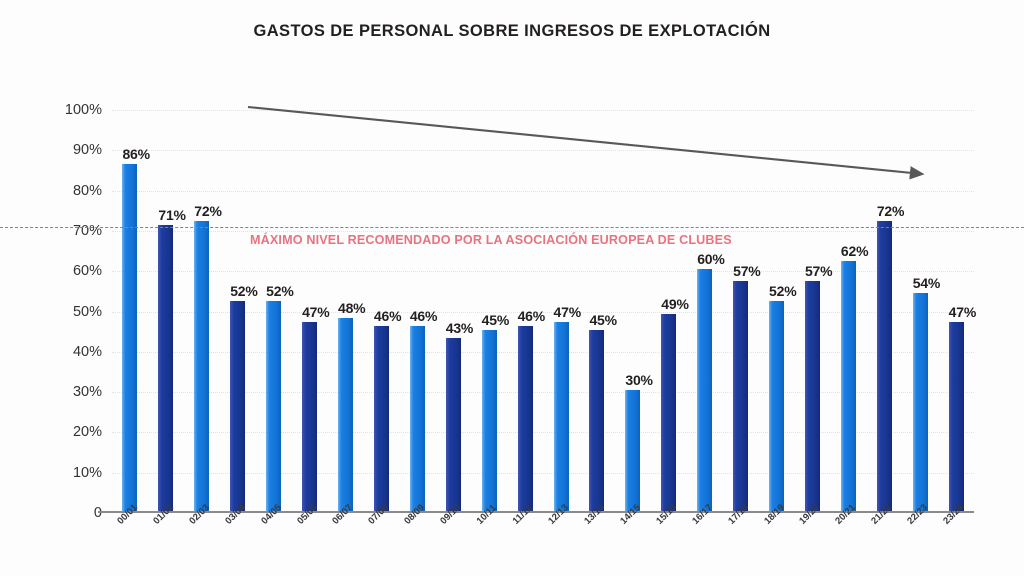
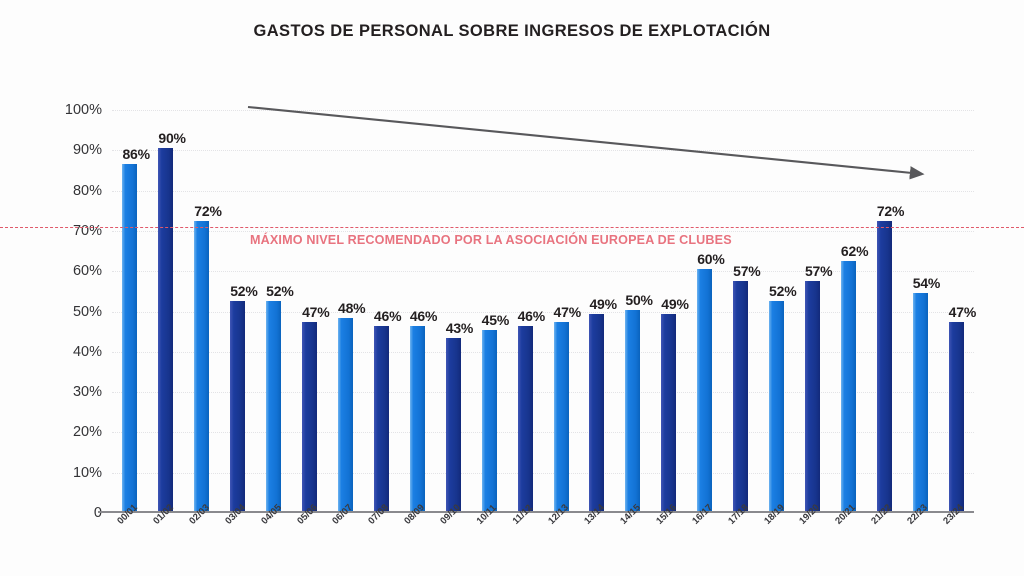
01/02: 71% -> 90%
13/14: 45% -> 49%
14/15: 30% -> 50%
